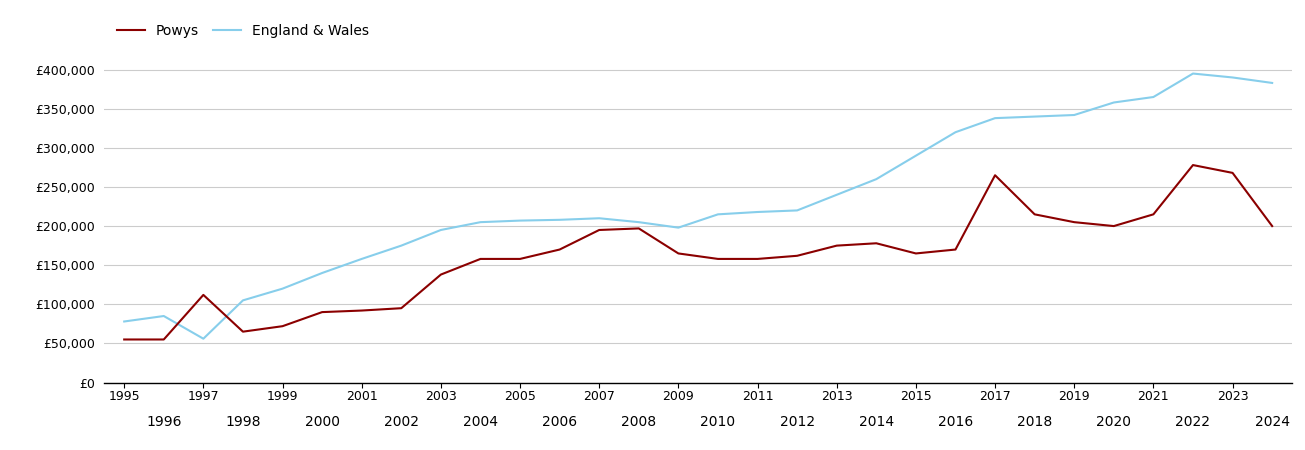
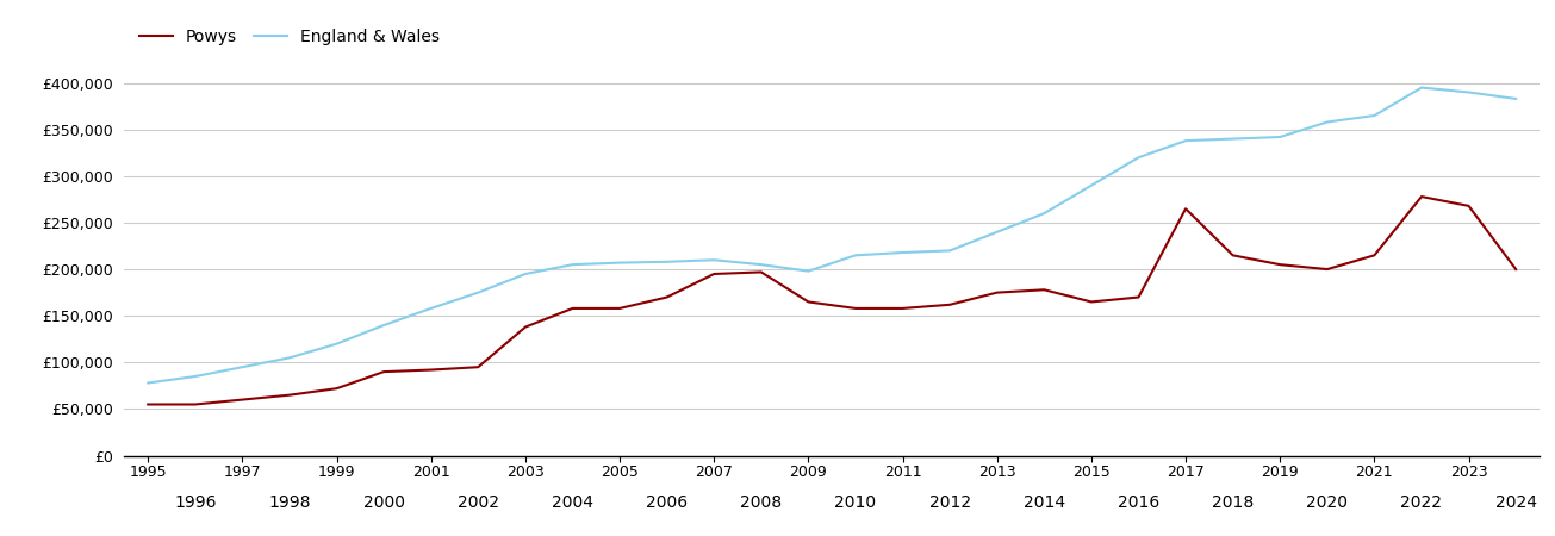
Powys/1997: £112,000 -> £60,000
England & Wales/1997: £56,000 -> £95,000
